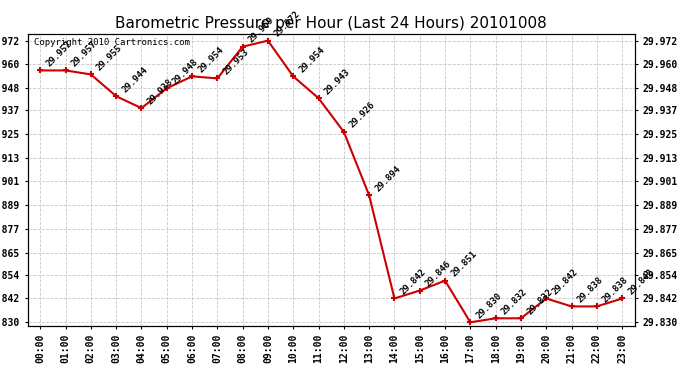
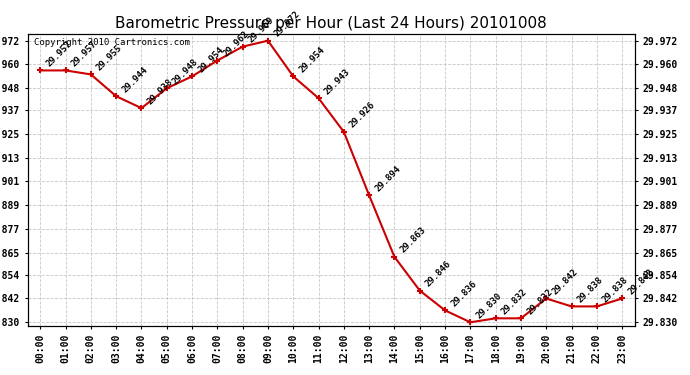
07:00: 29.953 -> 29.962
14:00: 29.842 -> 29.863
16:00: 29.851 -> 29.836
